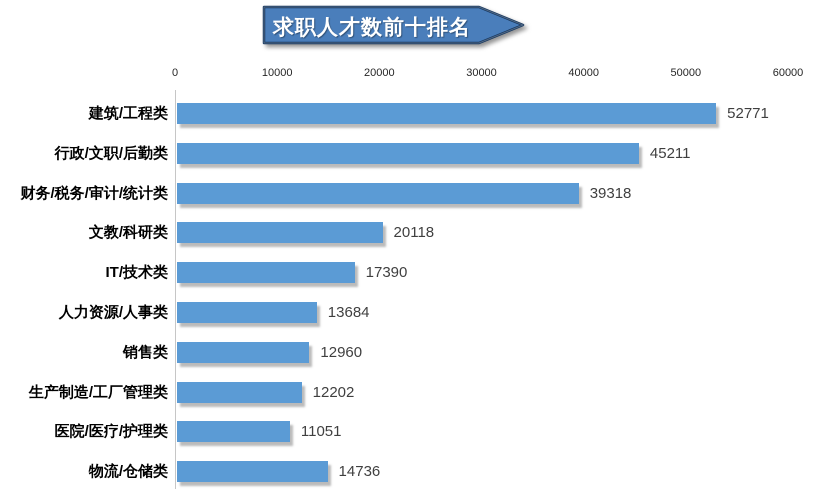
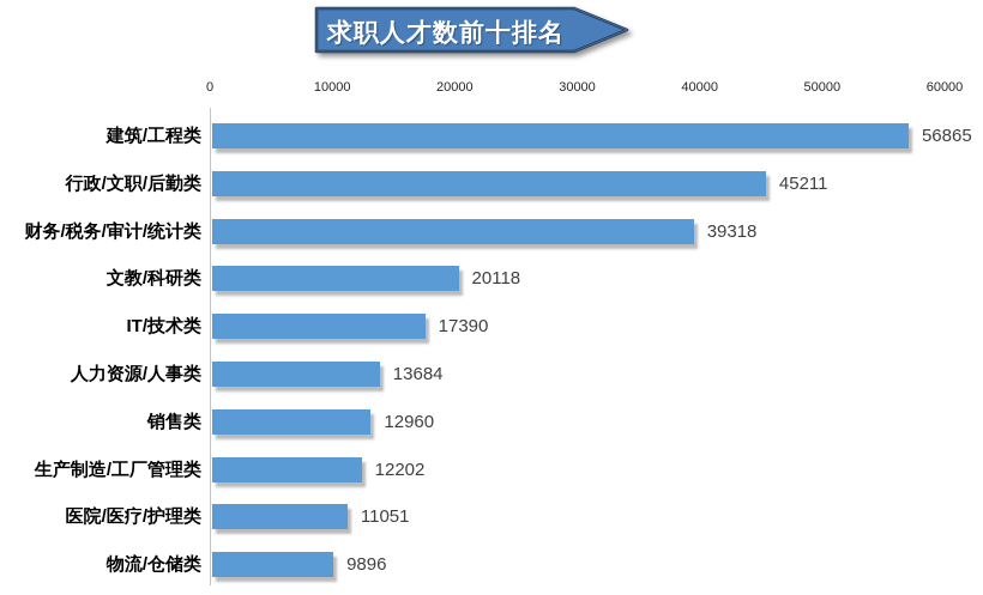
建筑/工程类: 52771 -> 56865
物流/仓储类: 14736 -> 9896
